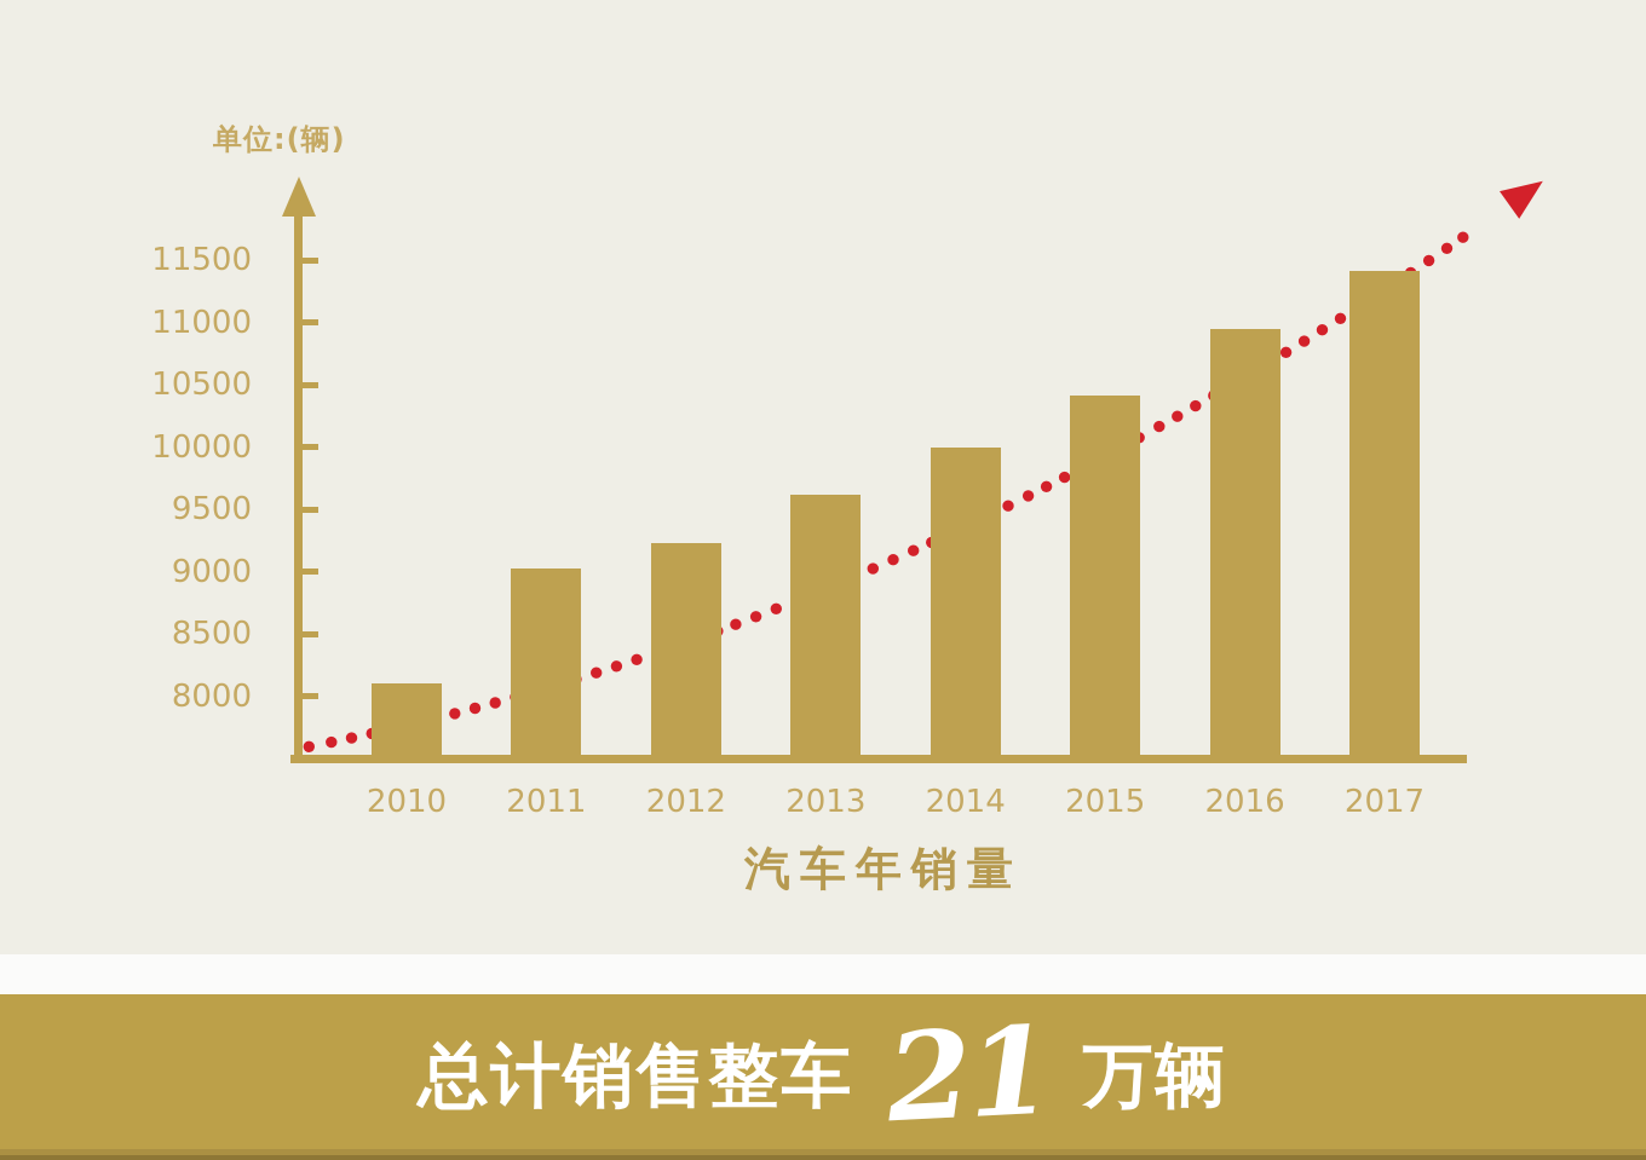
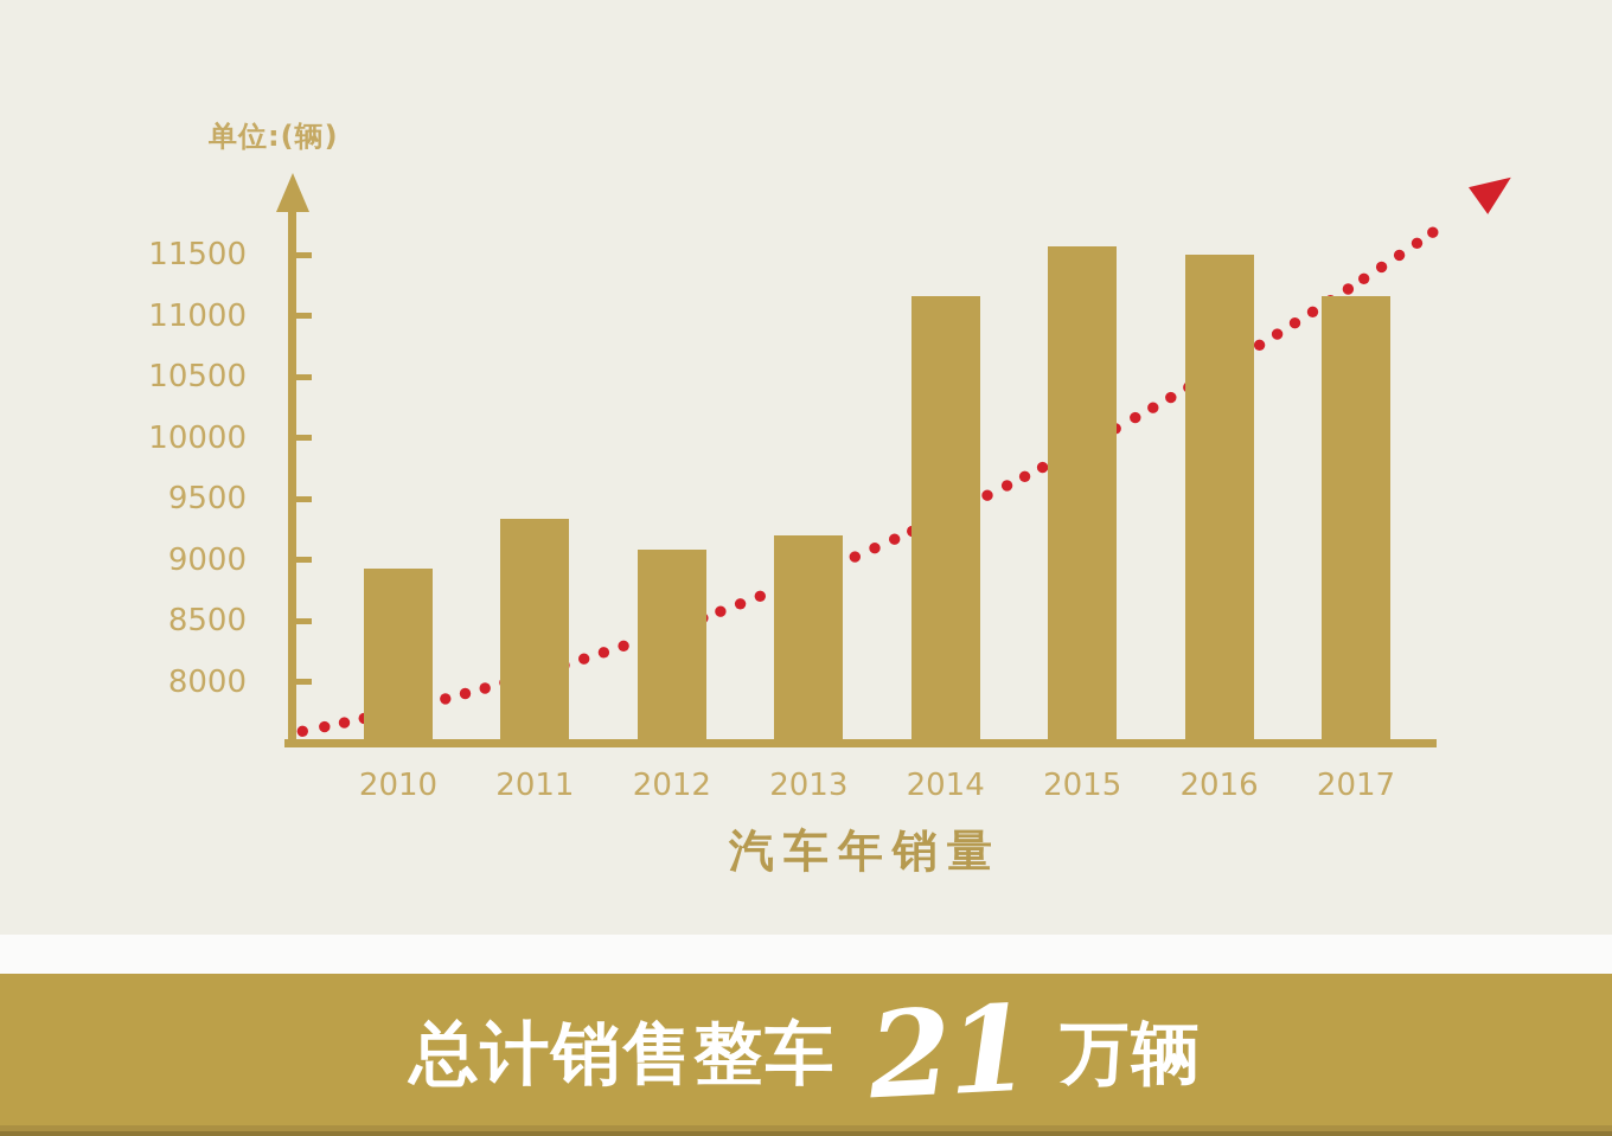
2010: 8100 -> 8930
2011: 9020 -> 9340
2012: 9230 -> 9080
2013: 9620 -> 9200
2014: 10000 -> 11160
2015: 10410 -> 11570
2016: 10950 -> 11500
2017: 11410 -> 11160
